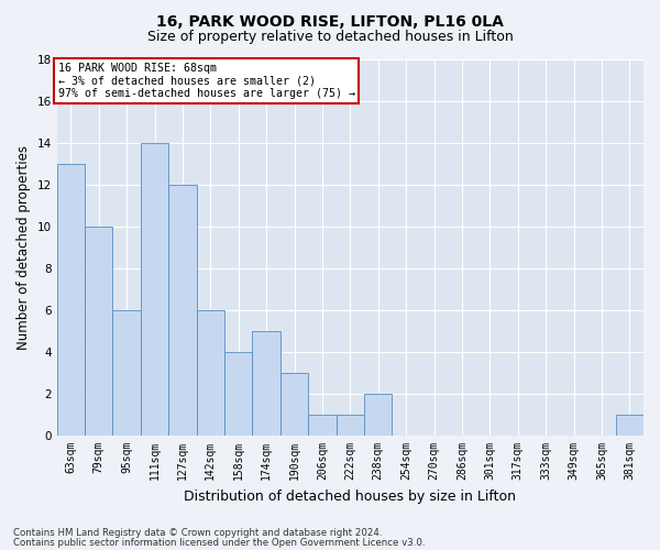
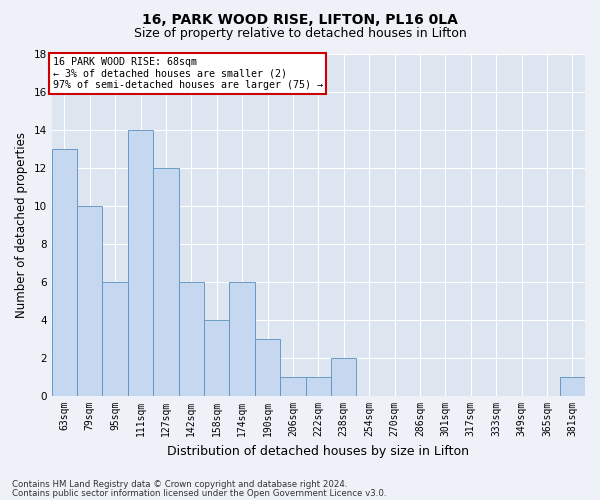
174sqm: 5 -> 6
